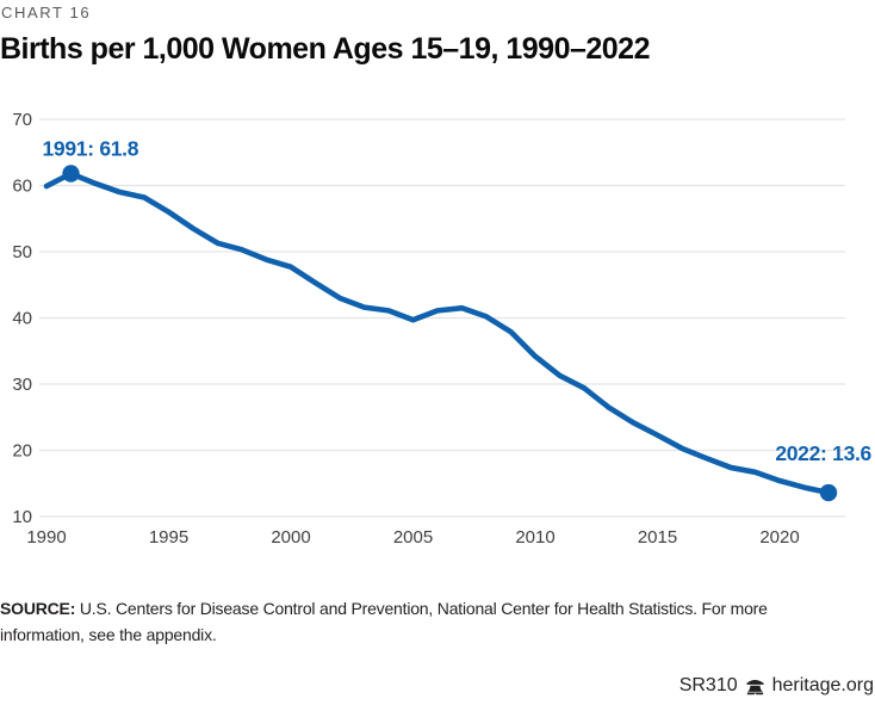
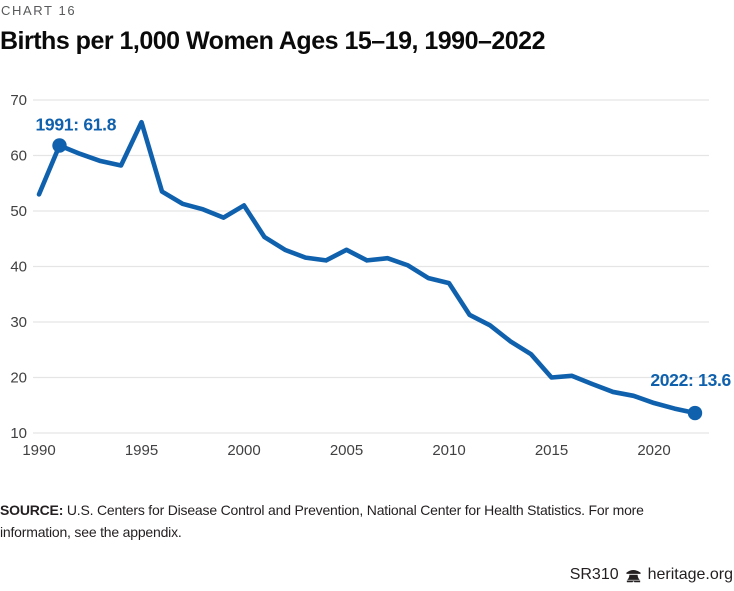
1990: 60 -> 53
1995: 56 -> 66
2000: 48 -> 51
2005: 40 -> 43
2010: 34 -> 37
2015: 22 -> 20
